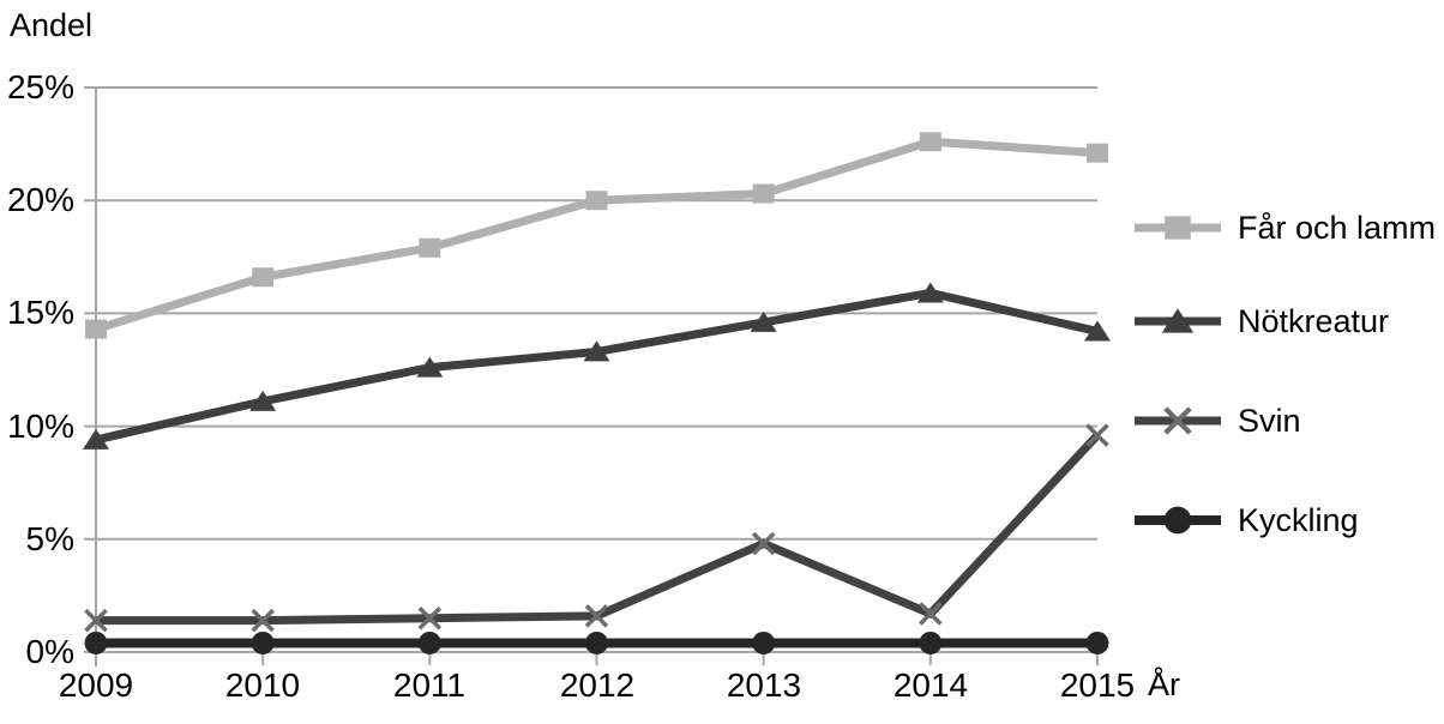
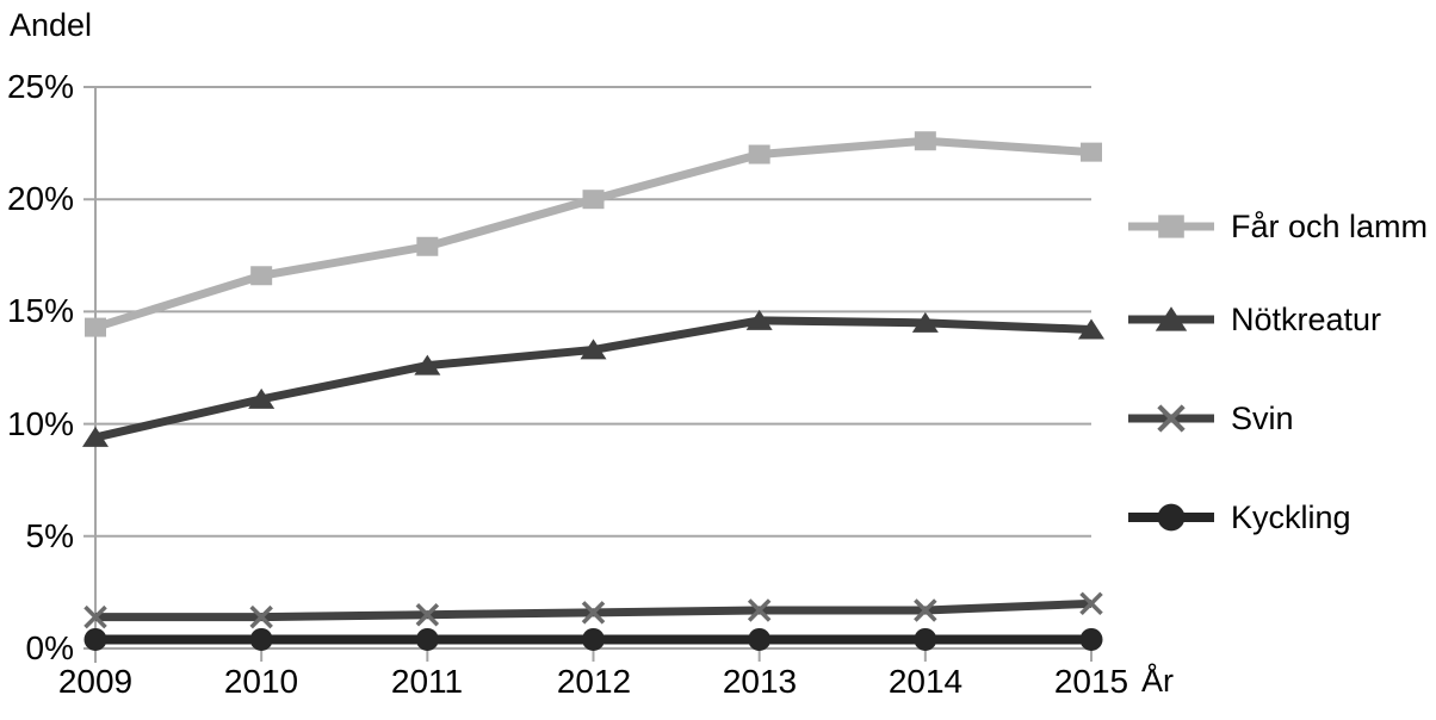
Får och lamm/2013: 20.3% -> 22.0%
Svin/2013: 4.8% -> 1.7%
Nötkreatur/2014: 15.9% -> 14.5%
Svin/2015: 9.6% -> 2.0%
